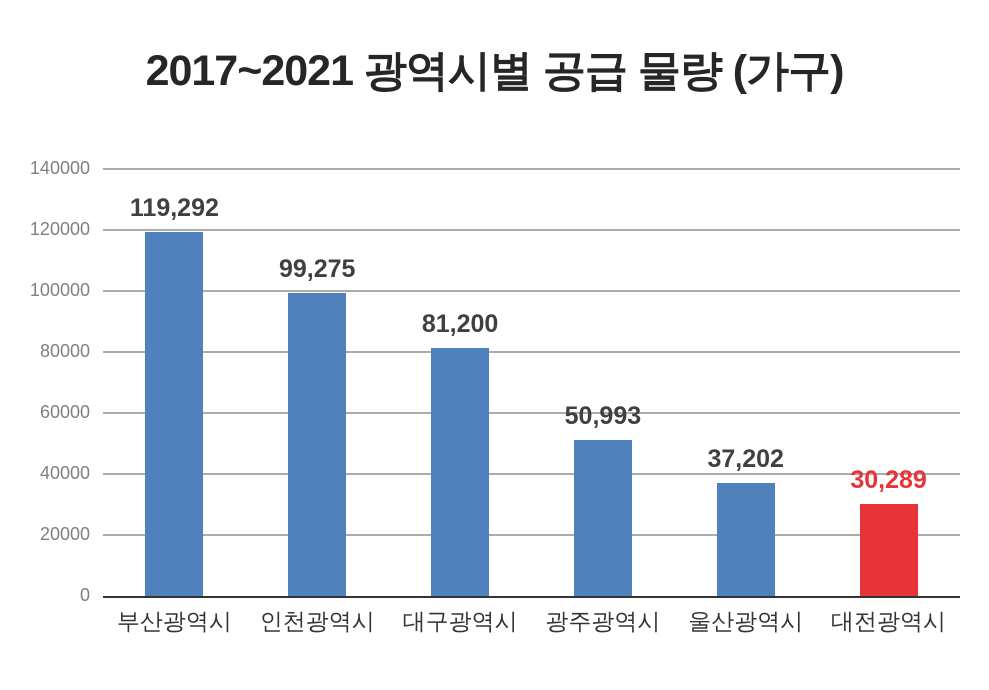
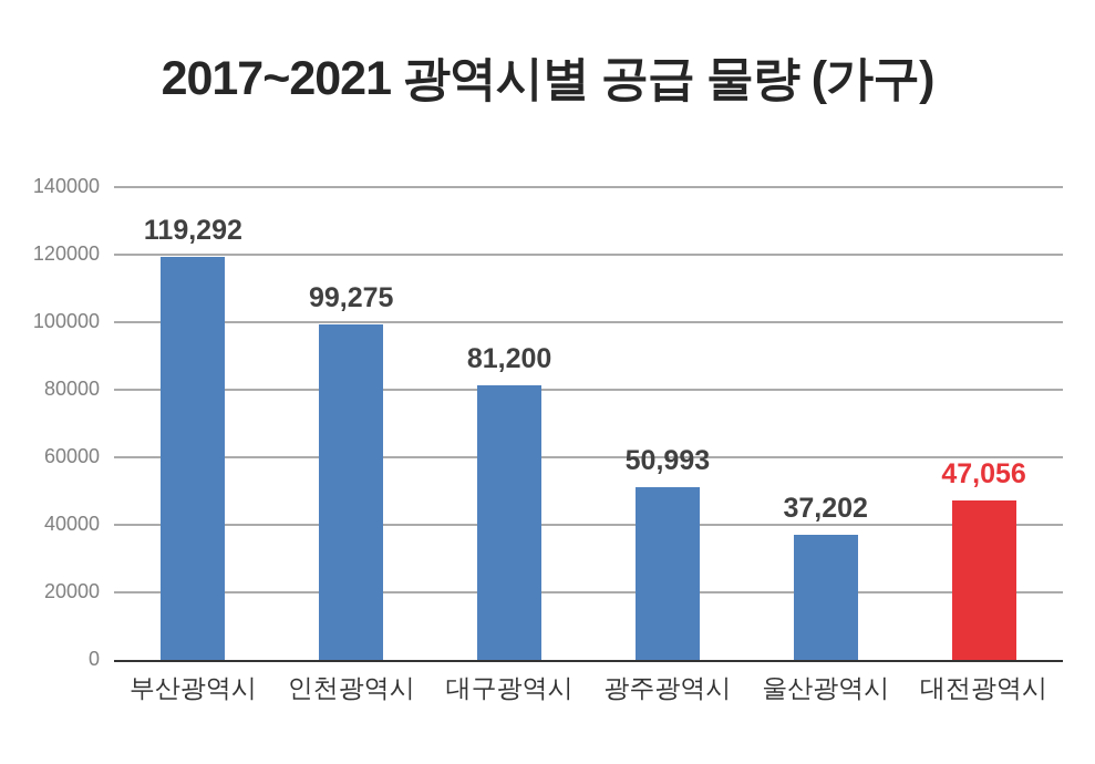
대전광역시: 30,289 -> 47,056
